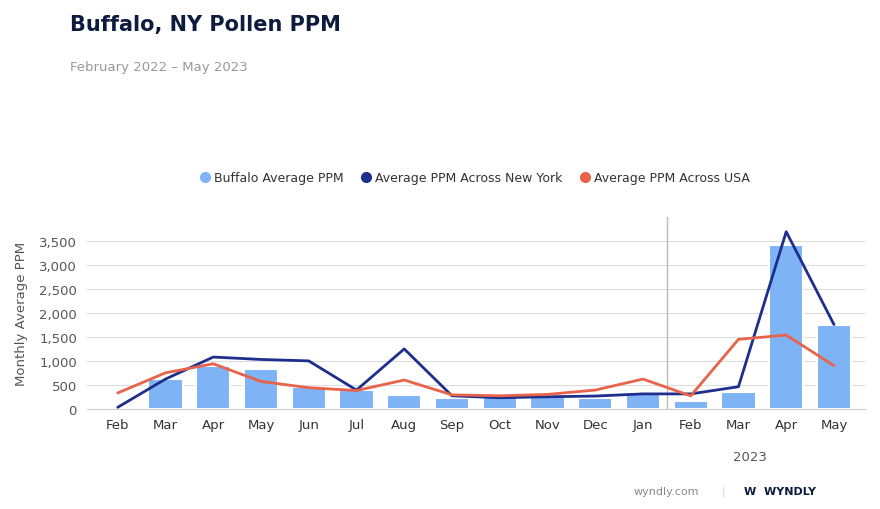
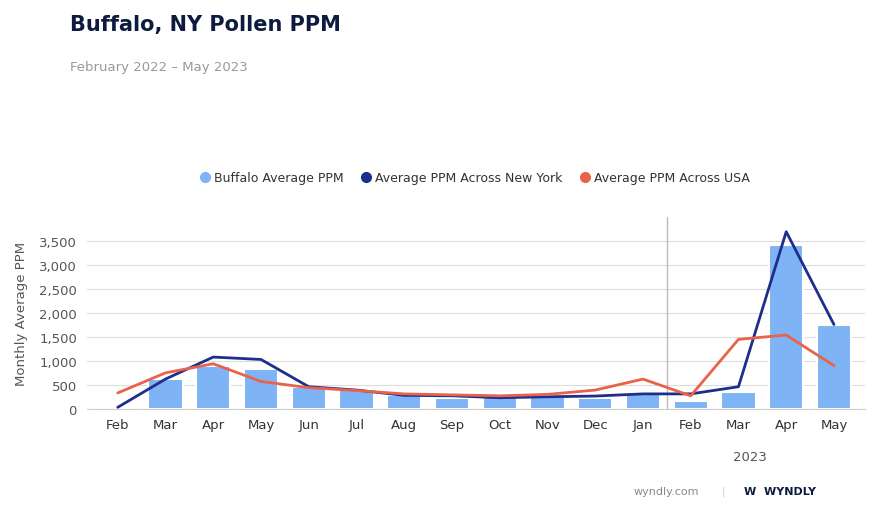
Average PPM Across New York/Jun: 1,000 -> 460
Average PPM Across New York/Aug: 1,250 -> 280
Average PPM Across USA/Aug: 600 -> 310
